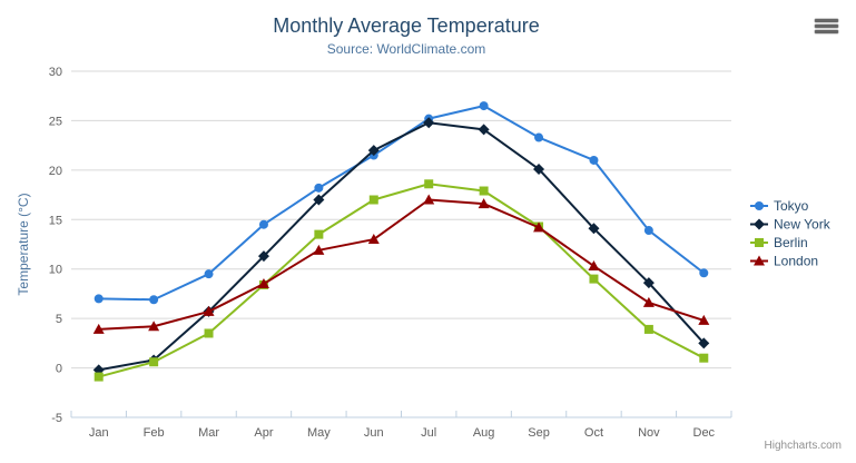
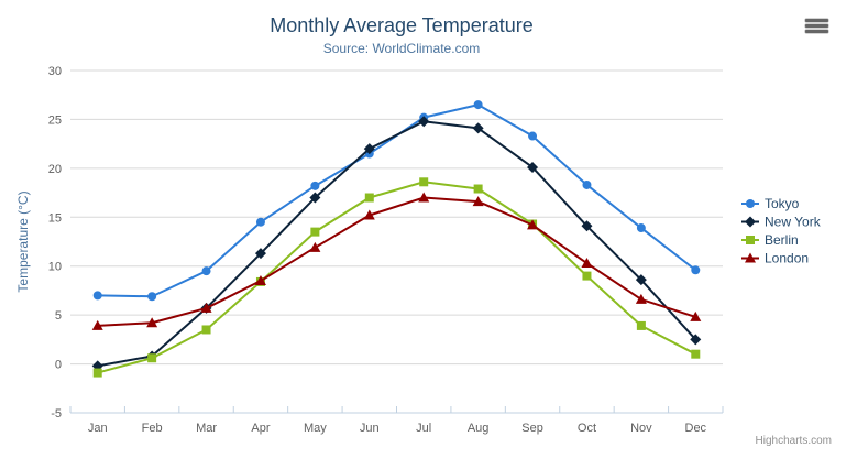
London/Jun: 13 -> 15
Tokyo/Oct: 21 -> 18
